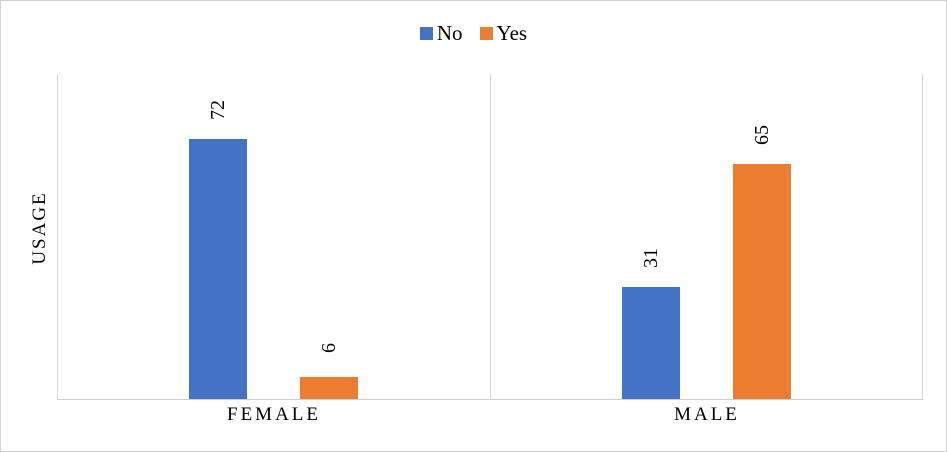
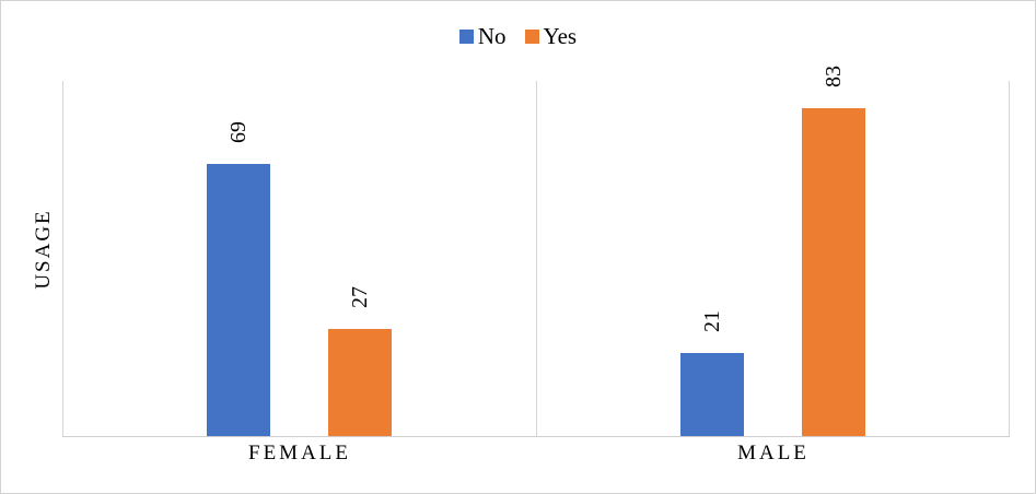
No/FEMALE: 72 -> 69
Yes/FEMALE: 6 -> 27
No/MALE: 31 -> 21
Yes/MALE: 65 -> 83
